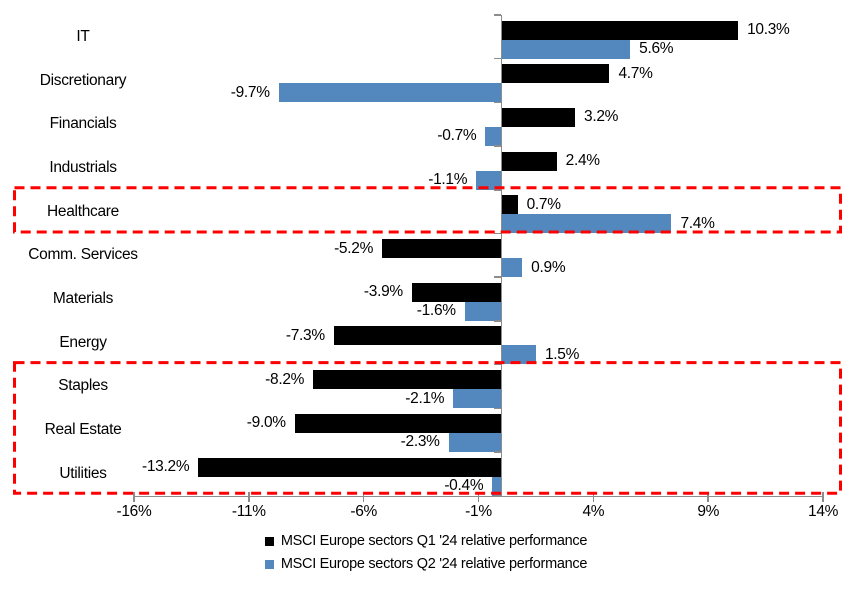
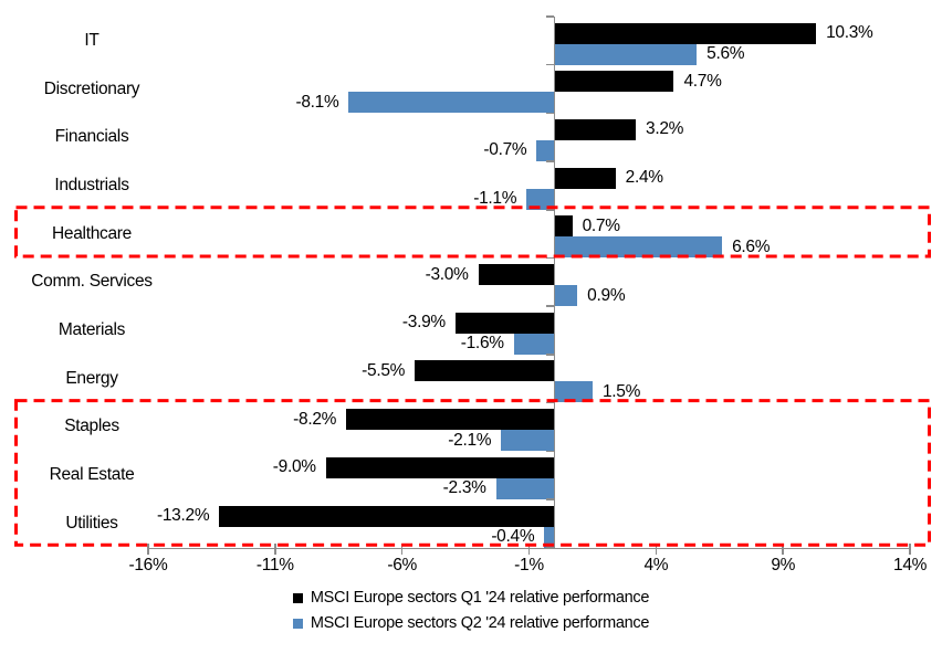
MSCI Europe sectors Q2 '24 relative performance/Discretionary: -9.7% -> -8.1%
MSCI Europe sectors Q2 '24 relative performance/Healthcare: 7.4% -> 6.6%
MSCI Europe sectors Q1 '24 relative performance/Comm. Services: -5.2% -> -3.0%
MSCI Europe sectors Q1 '24 relative performance/Energy: -7.3% -> -5.5%
